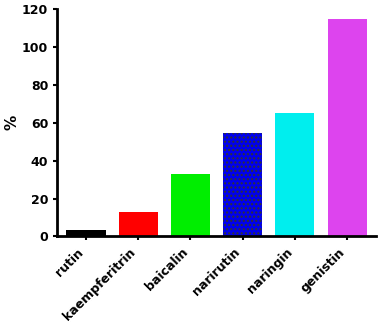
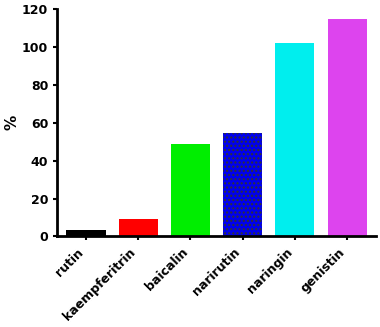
kaempferitrin: 13 -> 9
baicalin: 33 -> 49
naringin: 65 -> 102
